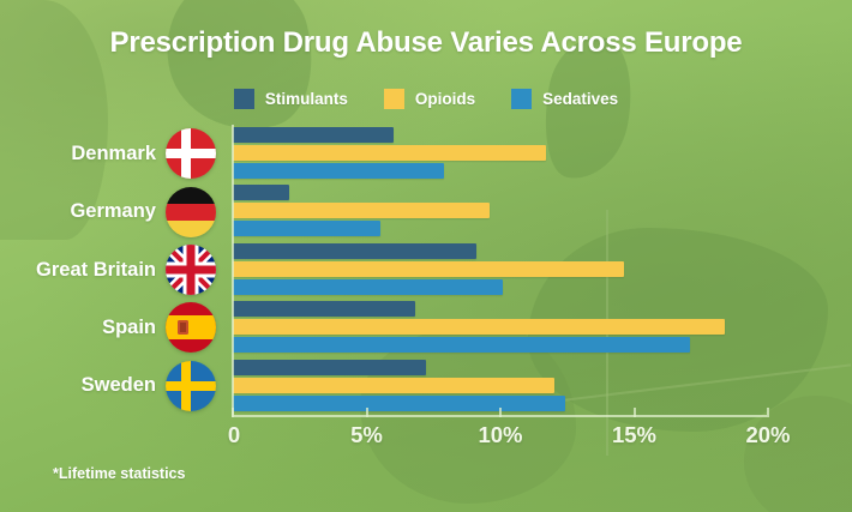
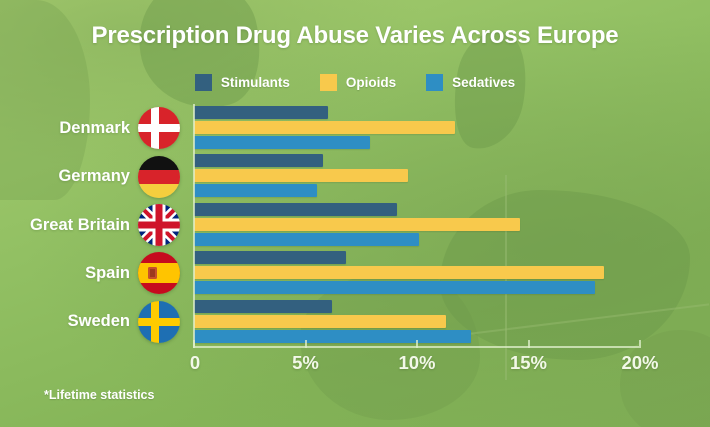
Stimulants/Germany: 2.1% -> 5.8%
Sedatives/Spain: 17.1% -> 18.0%
Stimulants/Sweden: 7.2% -> 6.2%
Opioids/Sweden: 12.0% -> 11.3%
